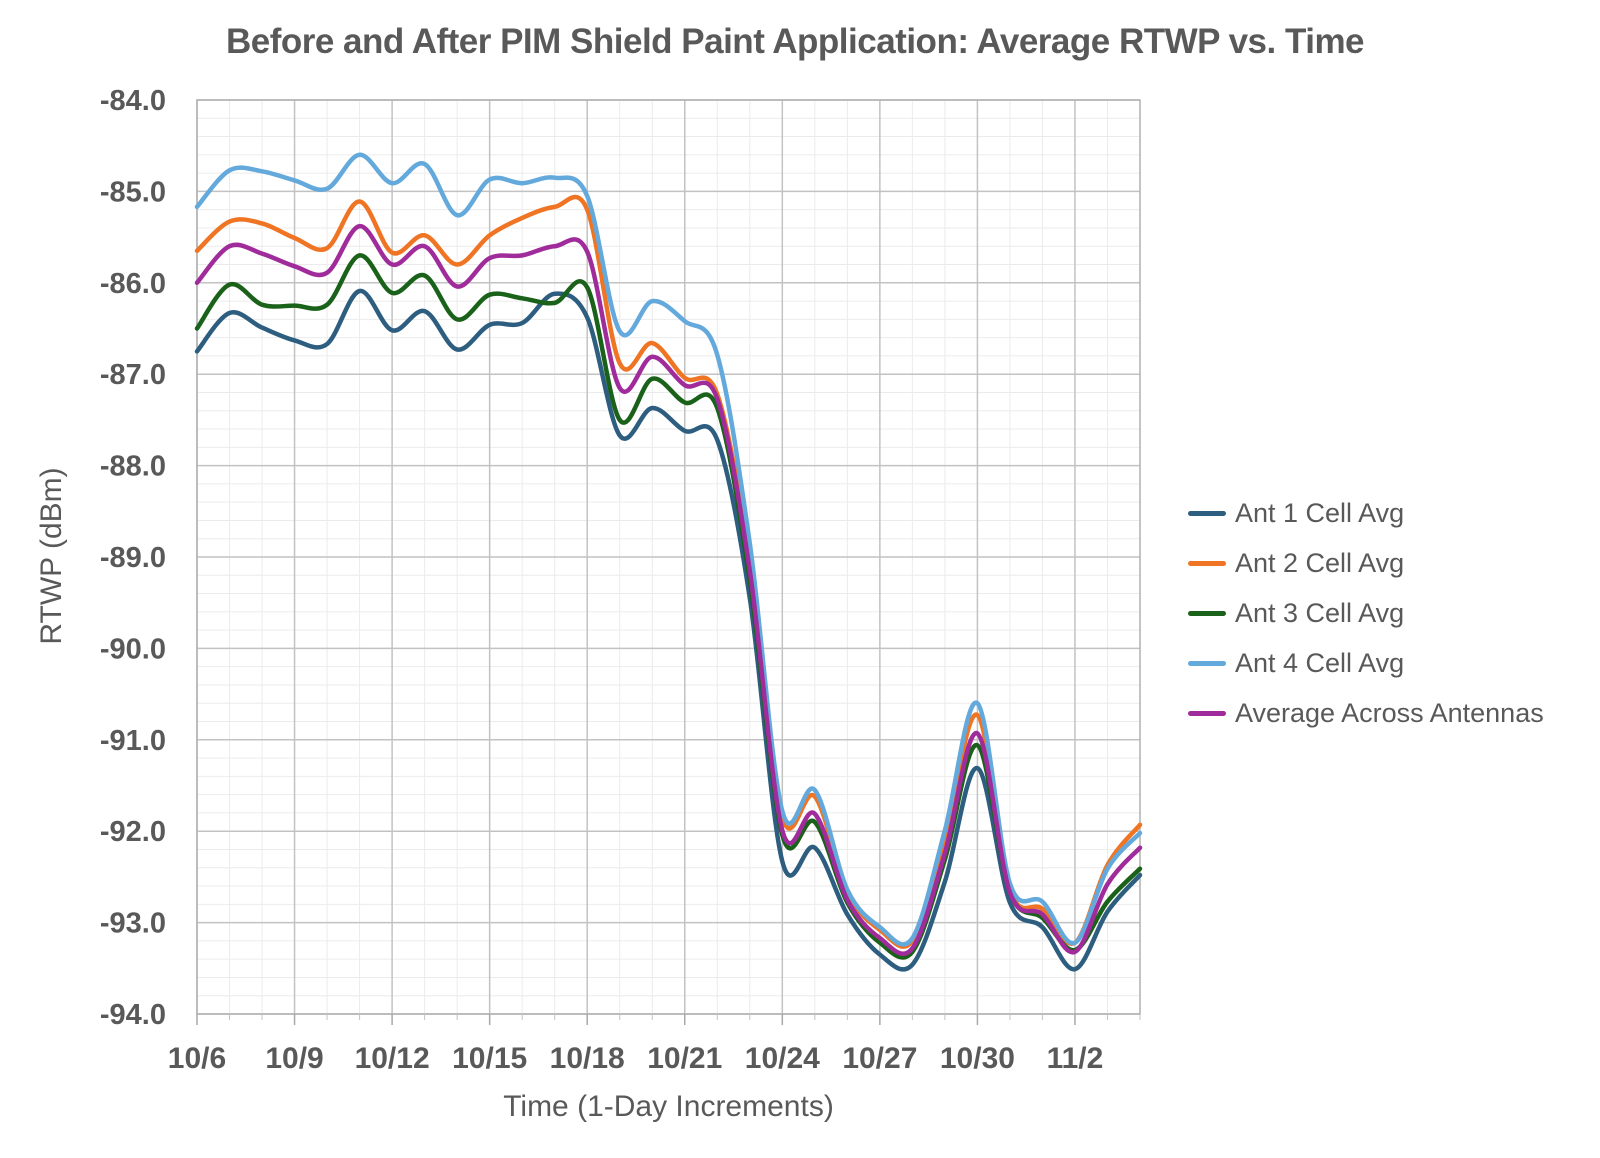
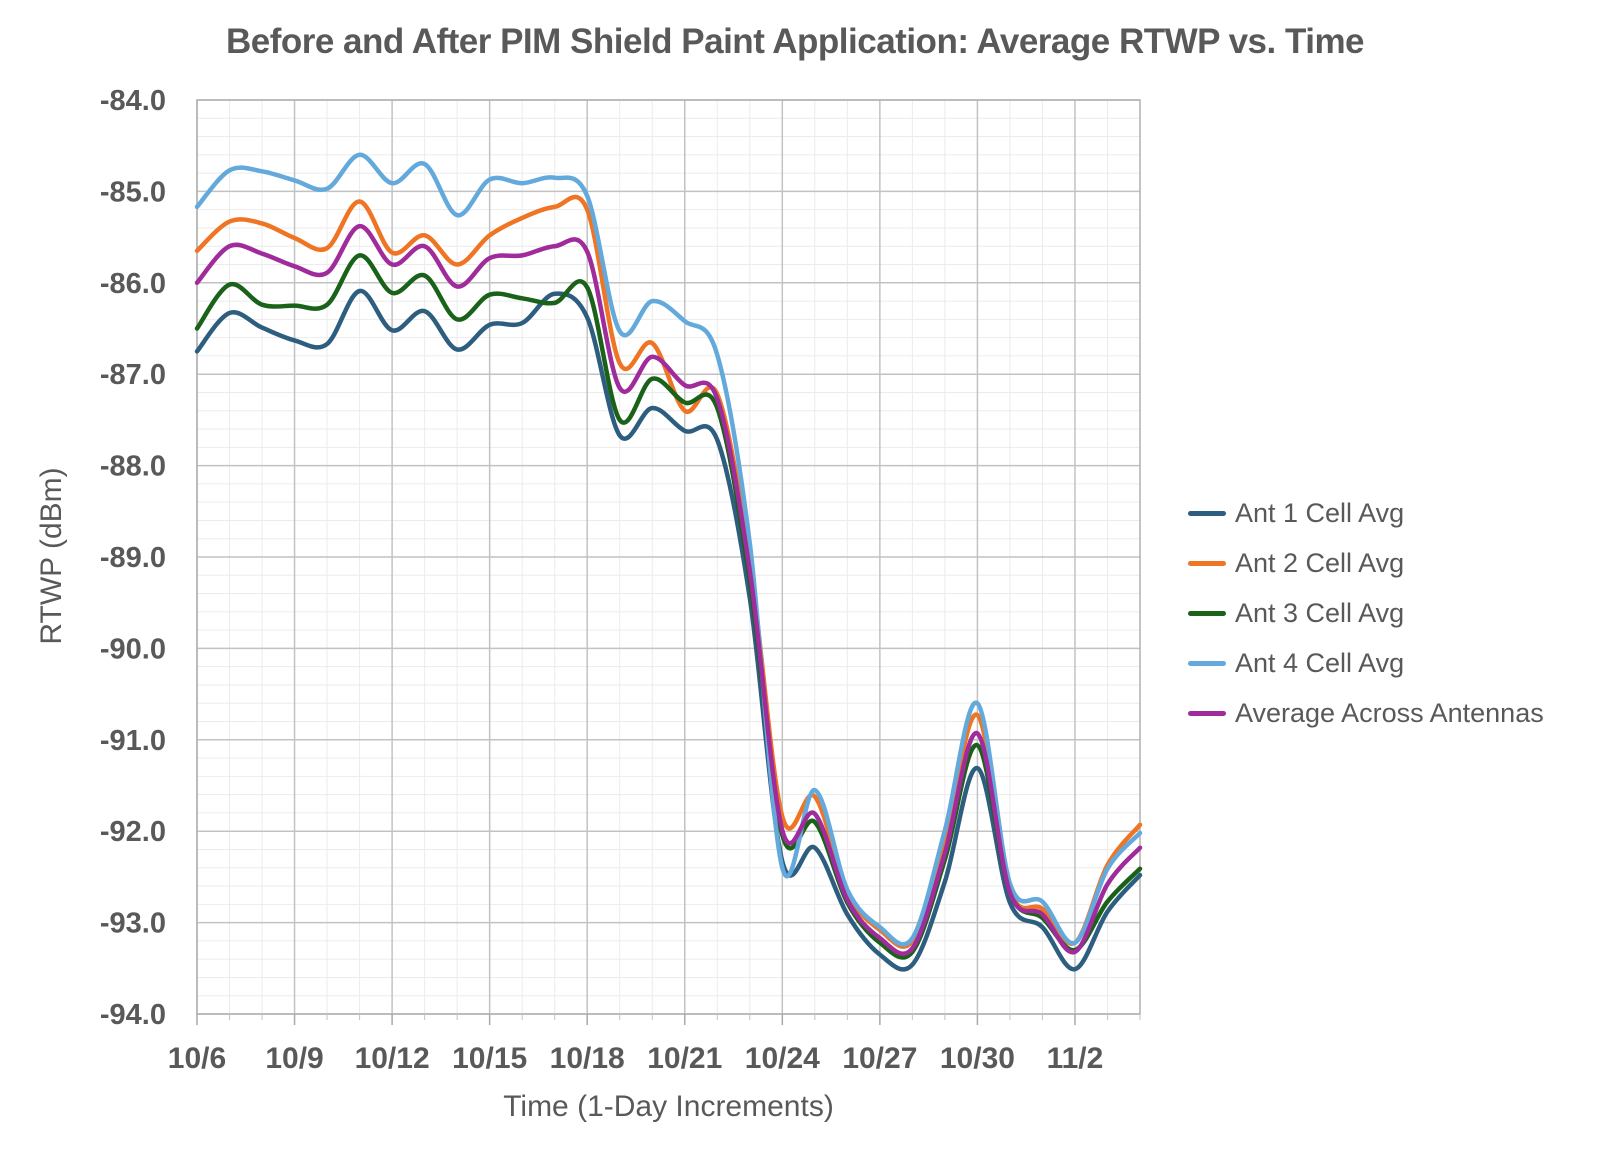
Ant 2 Cell Avg/10/21: -87.0 -> -87.4
Ant 4 Cell Avg/10/24: -91.8 -> -92.4
